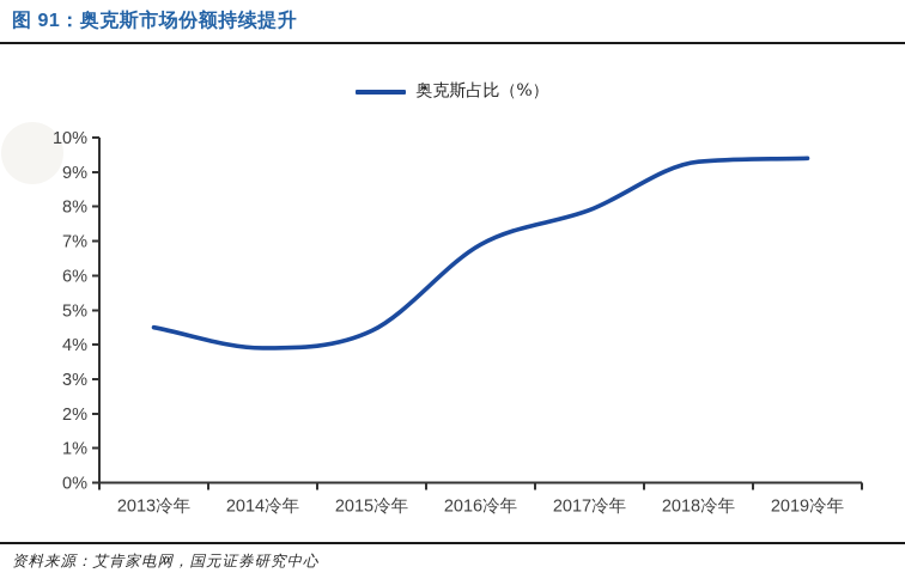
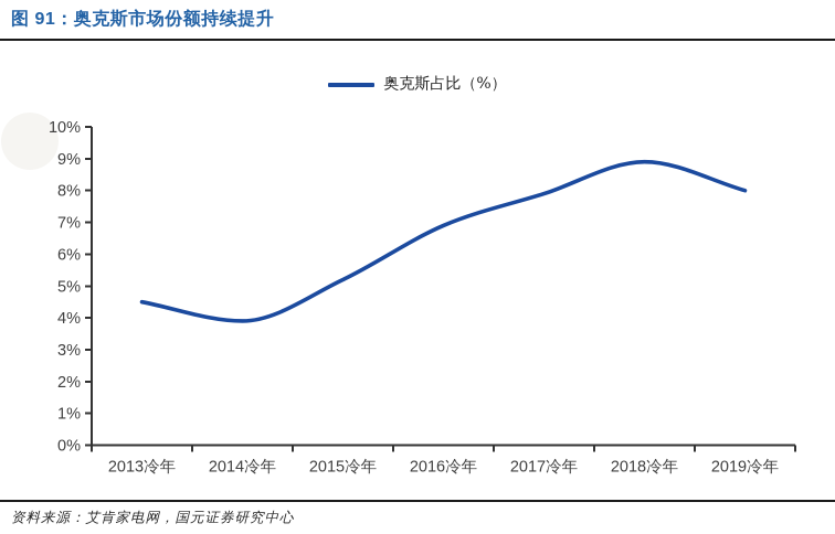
2015冷年: 4.4% -> 5.2%
2018冷年: 9.3% -> 8.9%
2019冷年: 9.4% -> 8.0%
